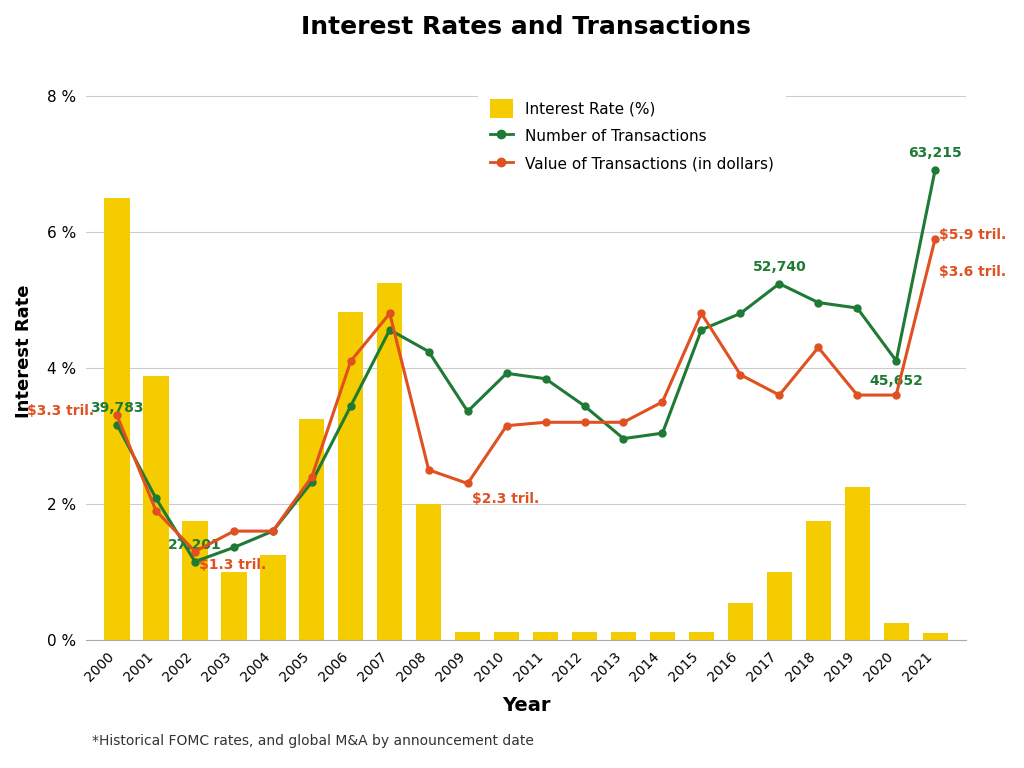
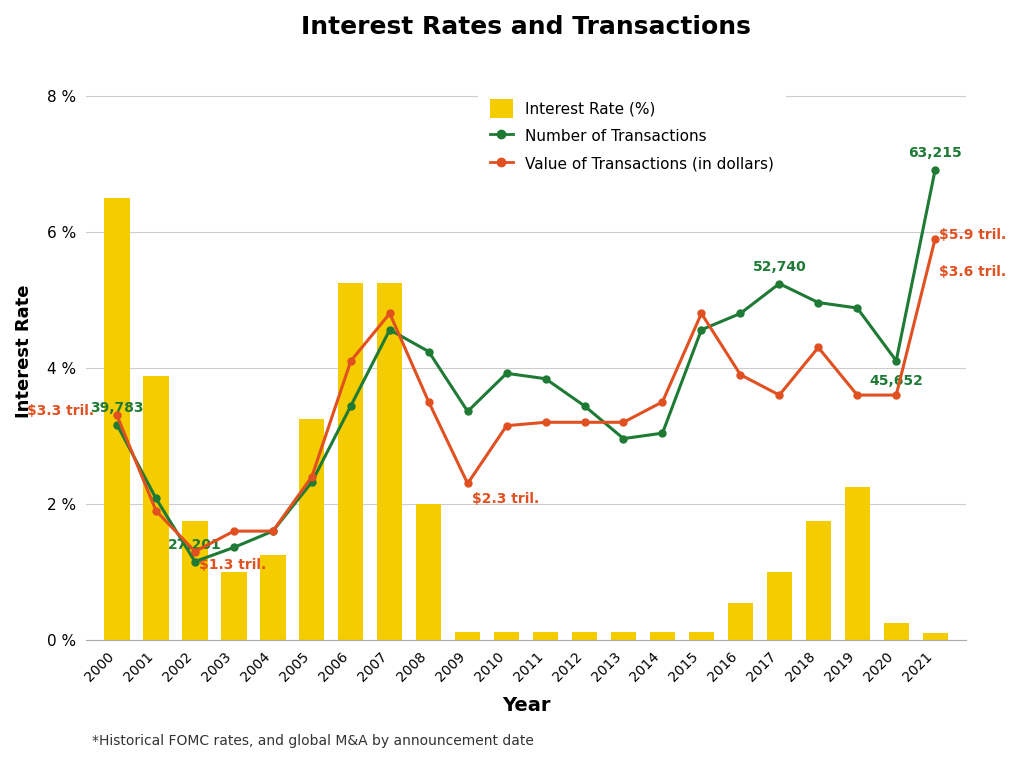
Interest Rate (%)/2006: 4.82 % -> 5.25 %
Value of Transactions (in dollars)/2008: 2.50 % -> 3.50 %
